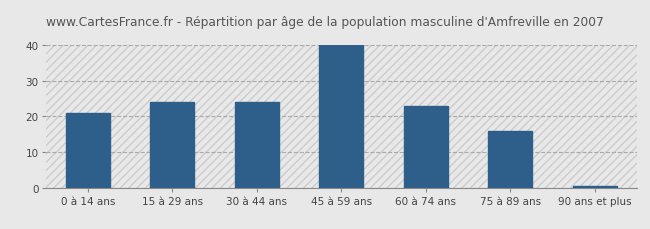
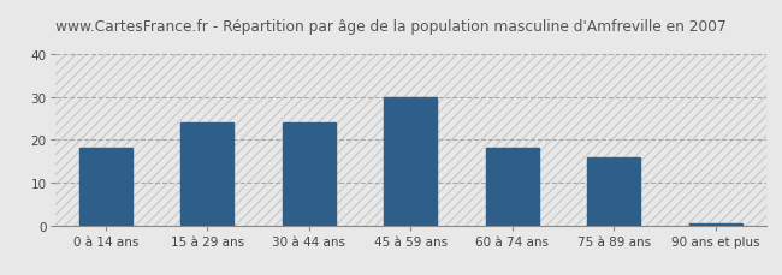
0 à 14 ans: 21.0 -> 18.0
45 à 59 ans: 40.0 -> 30.0
60 à 74 ans: 23.0 -> 18.0
